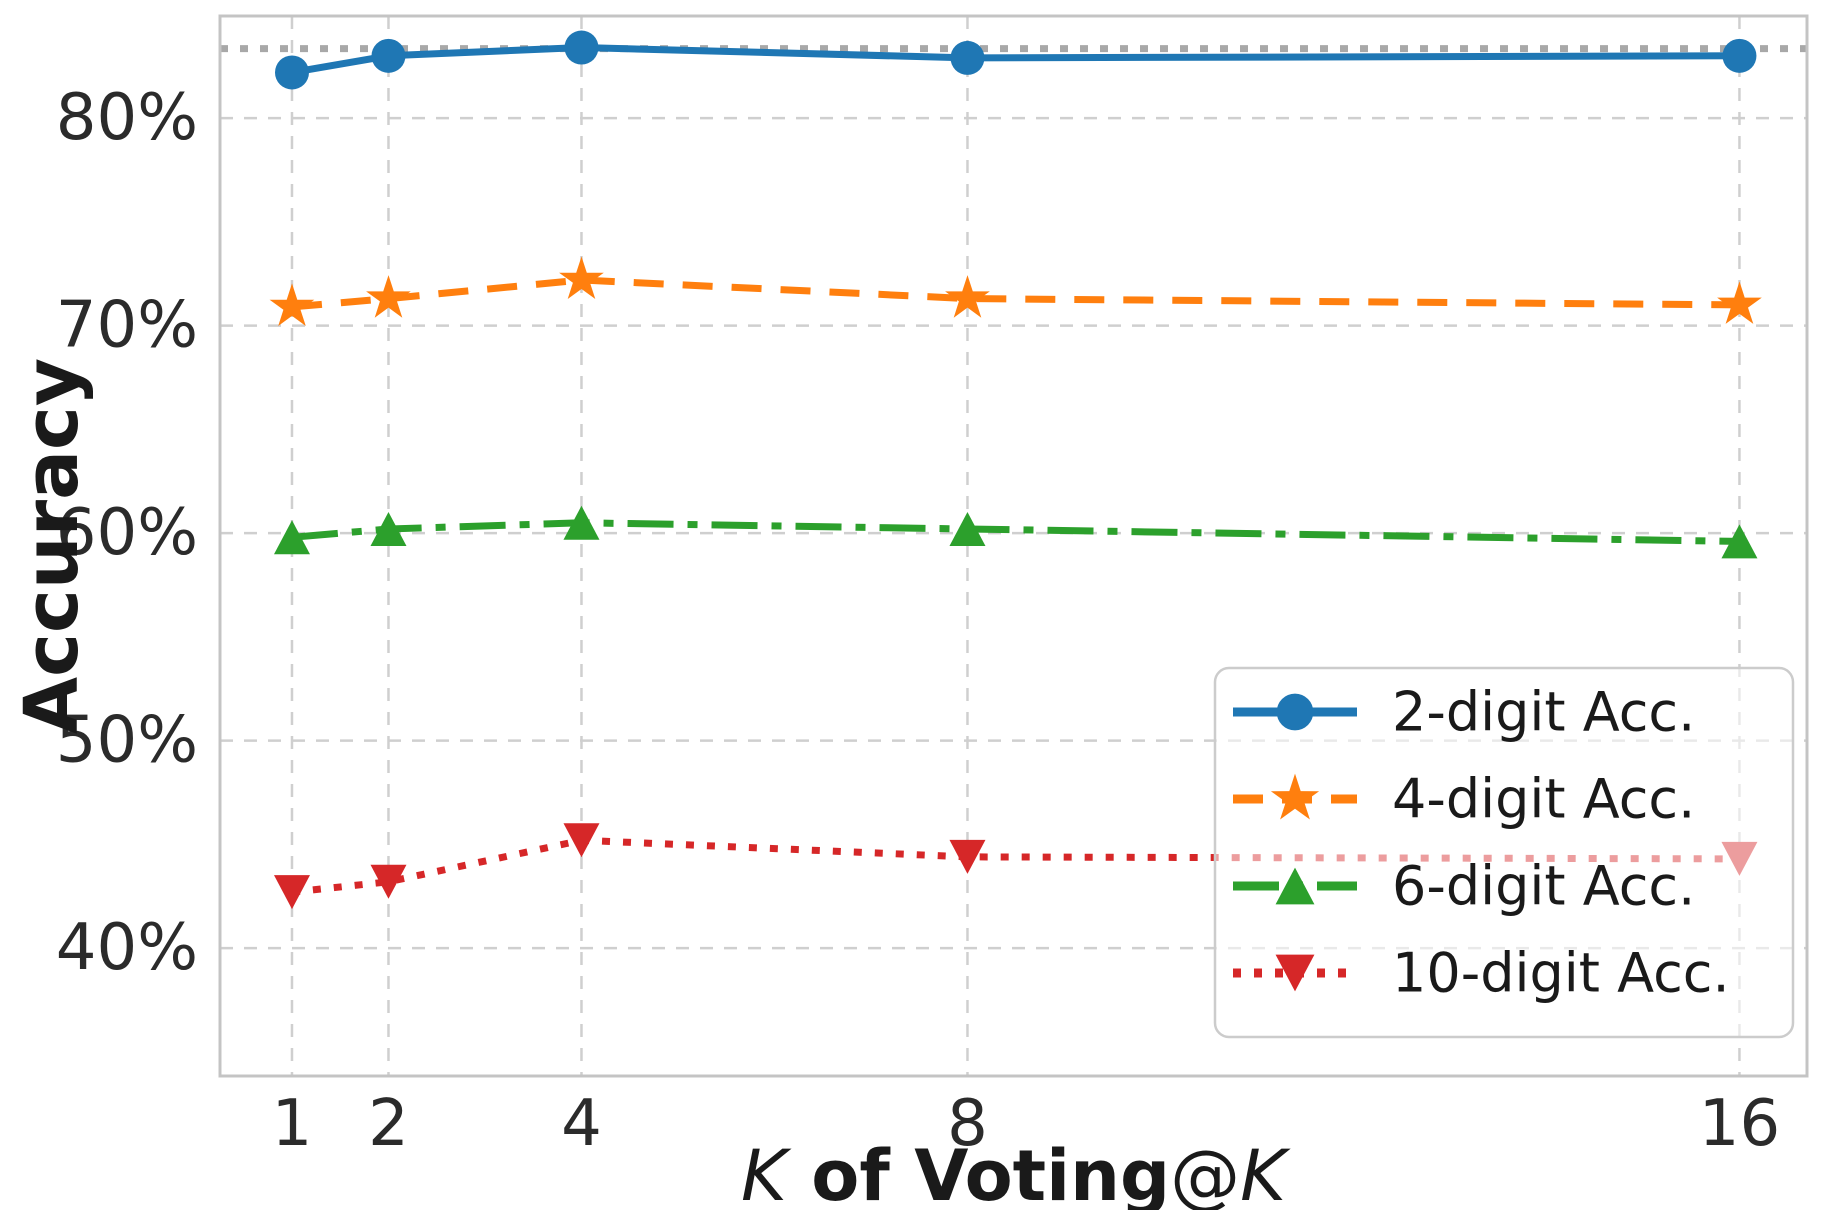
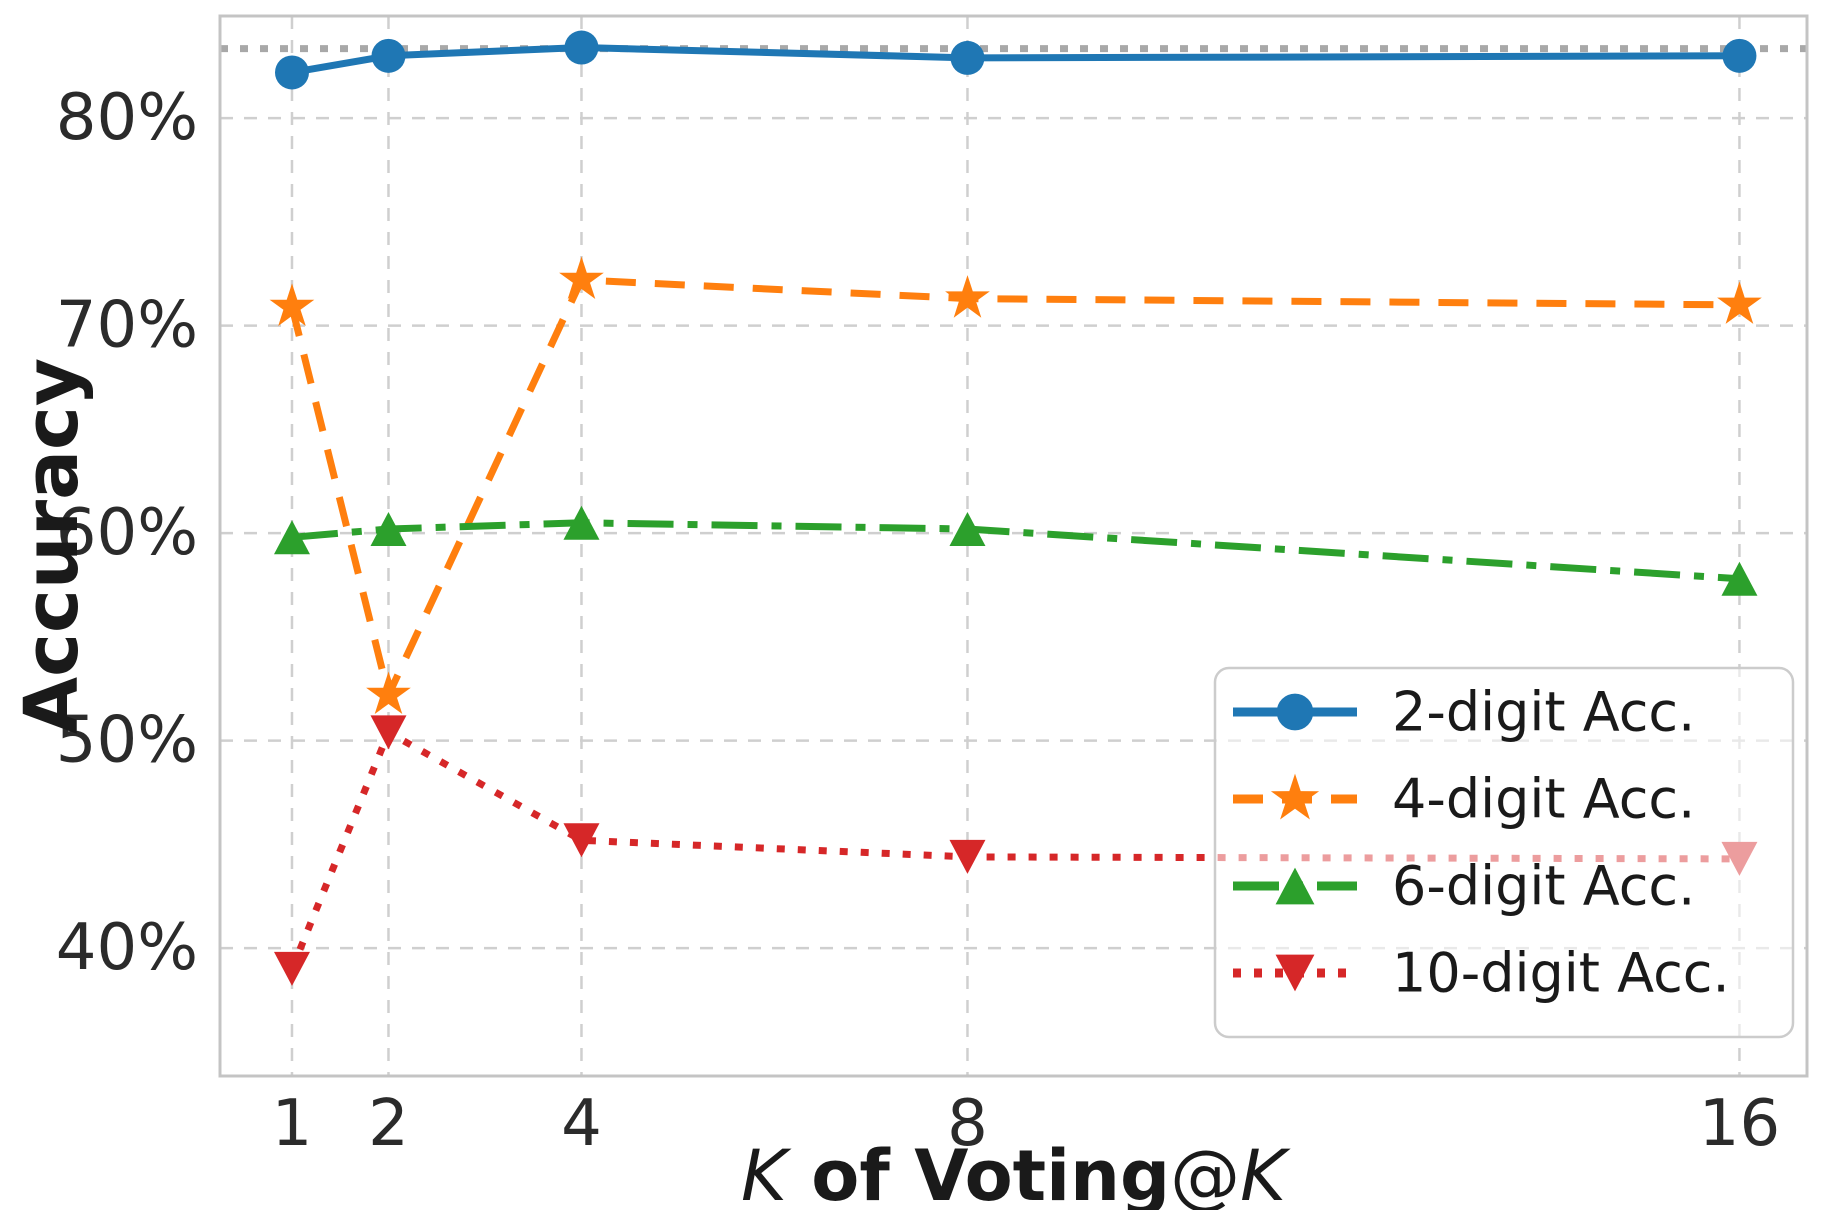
10-digit Acc./1: 42.7% -> 39.0%
4-digit Acc./2: 71.3% -> 52.2%
10-digit Acc./2: 43.2% -> 50.4%
6-digit Acc./16: 59.6% -> 57.8%
